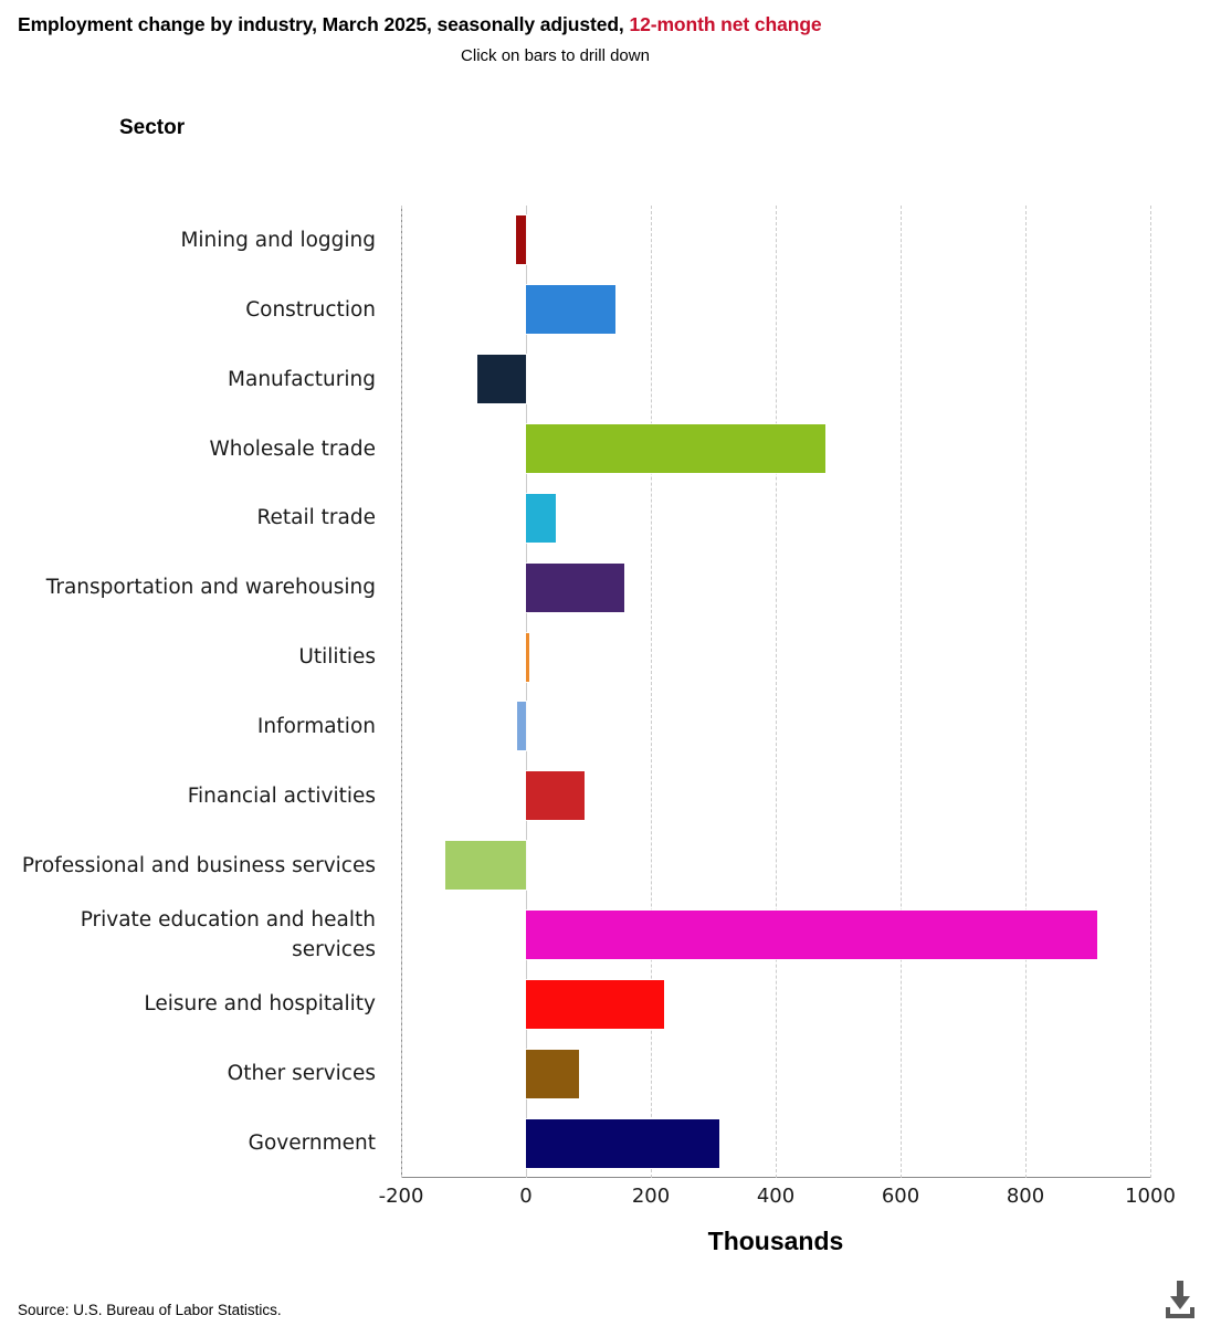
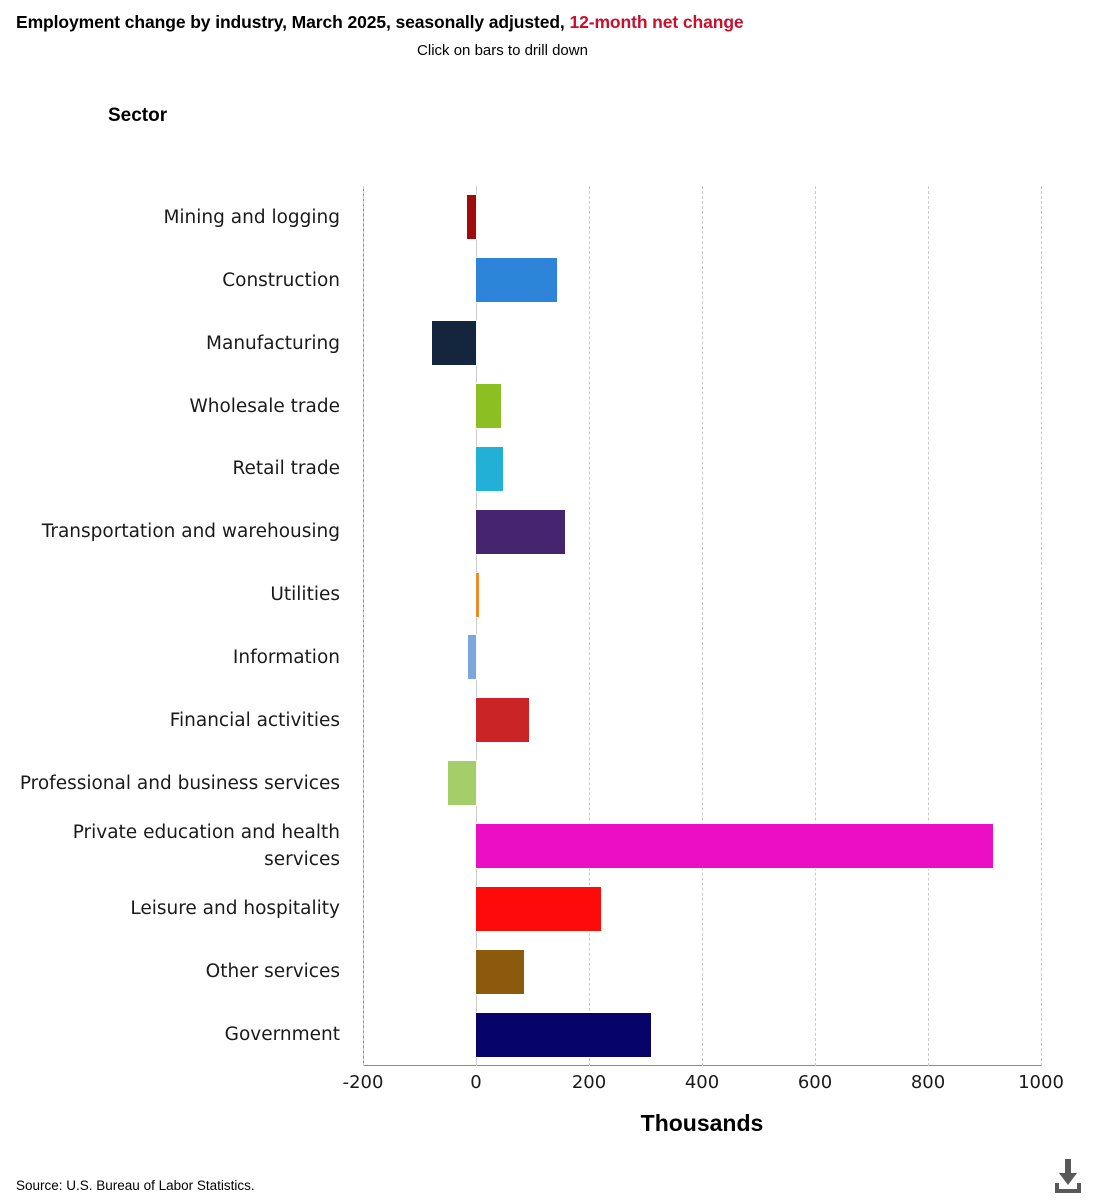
Wholesale trade: 480 -> 40
Professional and business services: -130 -> -50
